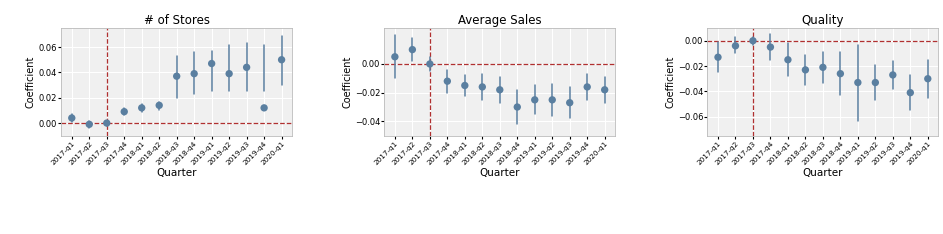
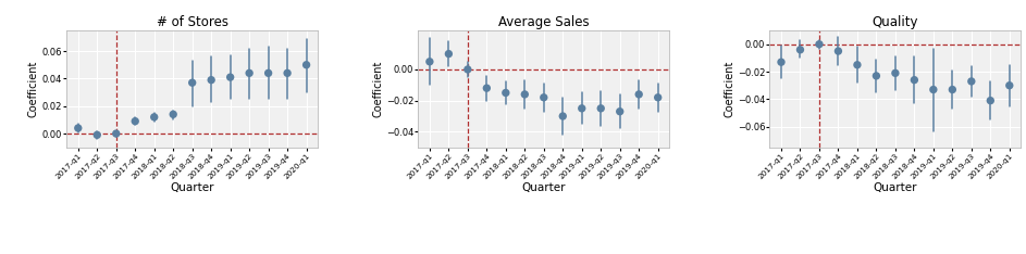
# of Stores/2019-q1: 0.047 -> 0.041
# of Stores/2019-q2: 0.039 -> 0.044
# of Stores/2019-q4: 0.012 -> 0.044
